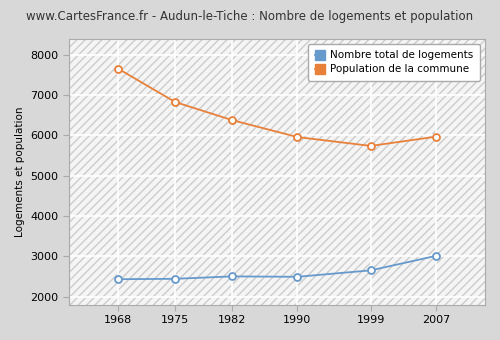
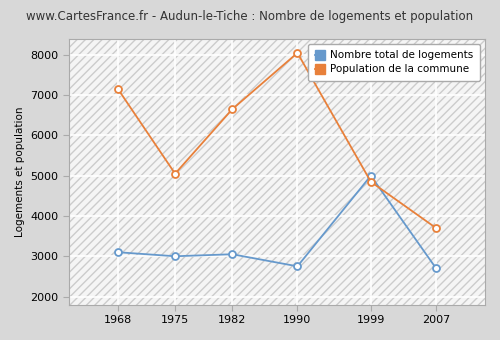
Nombre total de logements/1968: 2430 -> 3100
Population de la commune/1968: 7660 -> 7150
Nombre total de logements/1975: 2440 -> 3000
Population de la commune/1975: 6830 -> 5050
Nombre total de logements/1982: 2500 -> 3050
Population de la commune/1982: 6380 -> 6650
Nombre total de logements/1990: 2490 -> 2750
Population de la commune/1990: 5960 -> 8050
Nombre total de logements/1999: 2650 -> 5000
Population de la commune/1999: 5740 -> 4850
Nombre total de logements/2007: 3010 -> 2700
Population de la commune/2007: 5970 -> 3700
